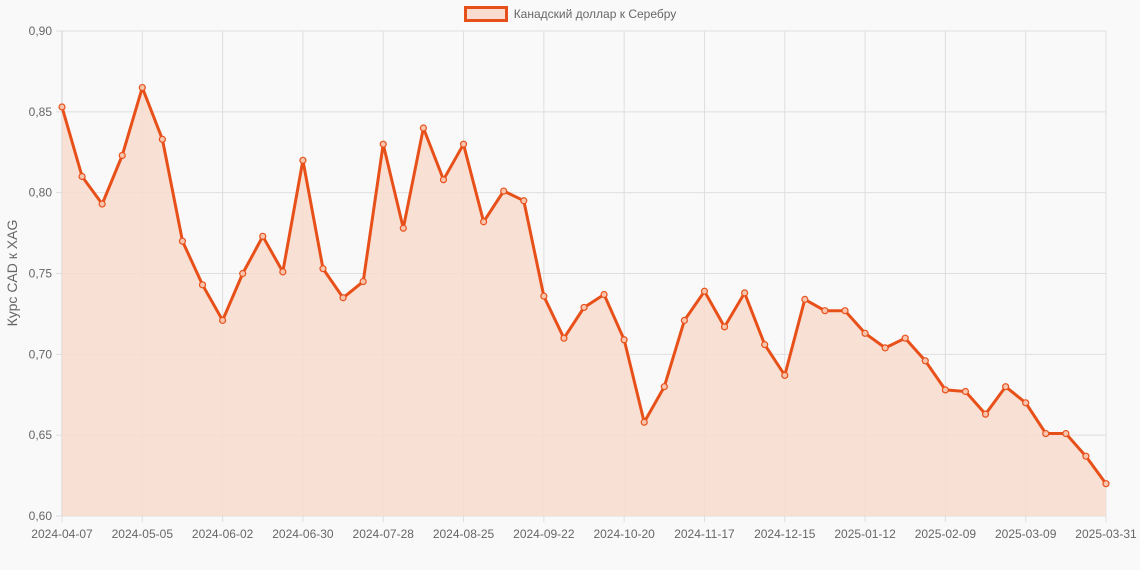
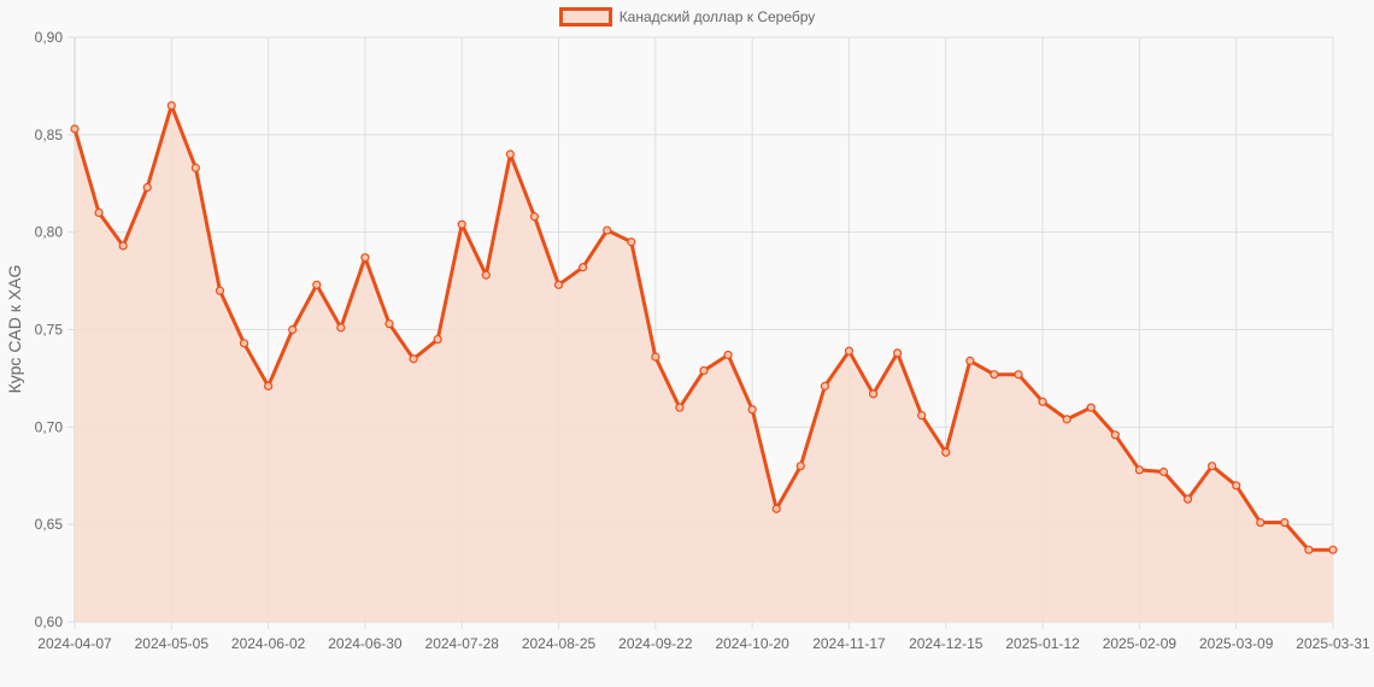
2024-06-30: 0,82 -> 0,79
2024-07-28: 0,83 -> 0,80
2024-08-25: 0,83 -> 0,77
2025-03-31: 0,62 -> 0,64
